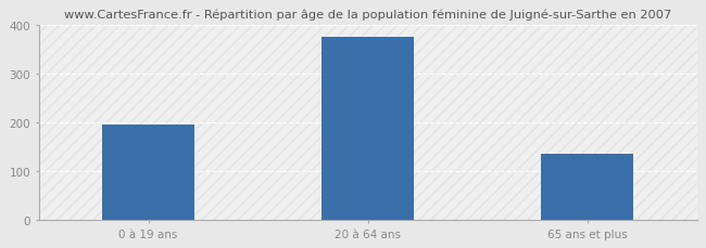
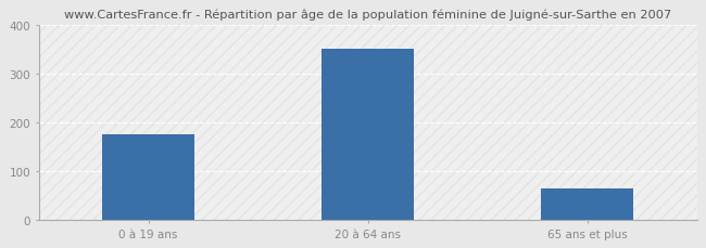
0 à 19 ans: 195 -> 175
20 à 64 ans: 375 -> 350
65 ans et plus: 135 -> 65
